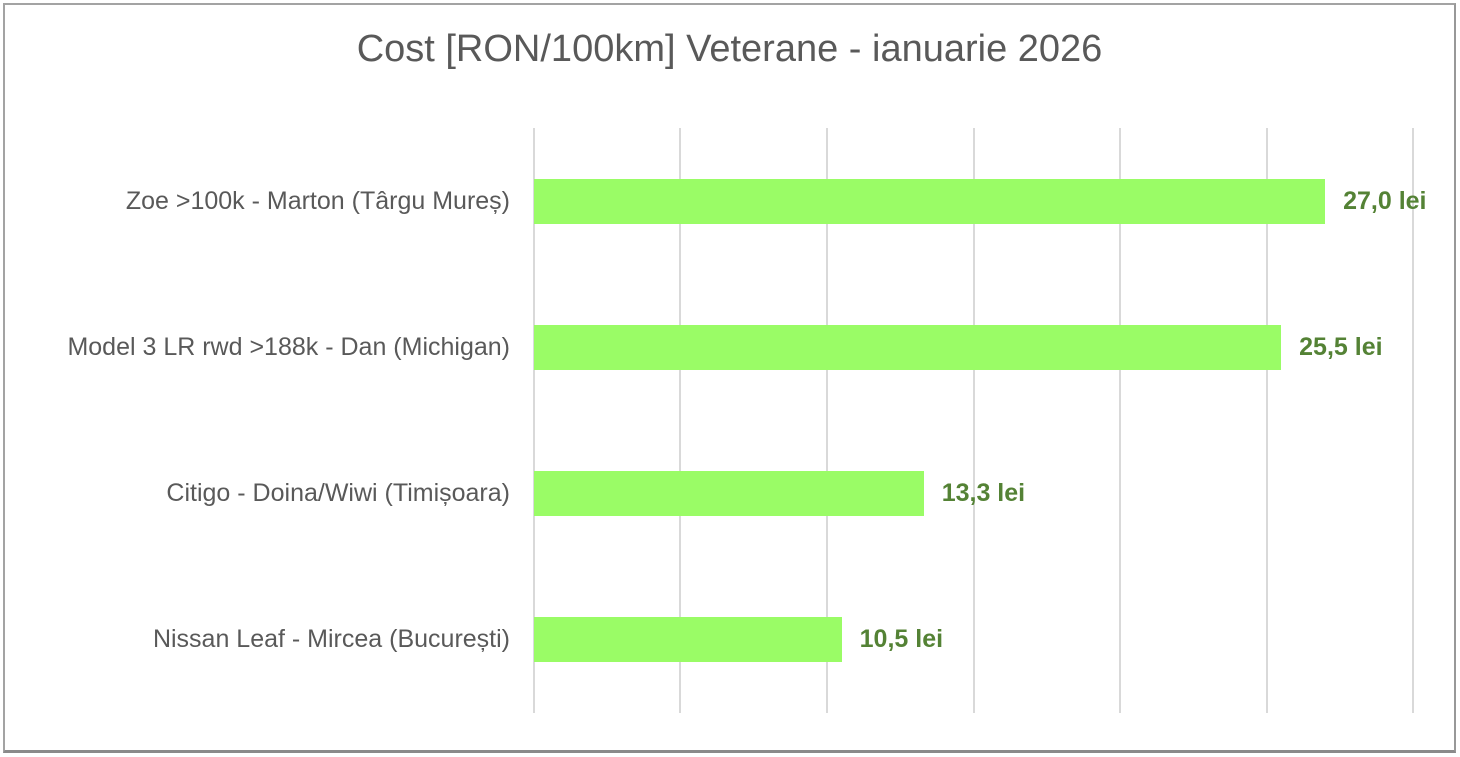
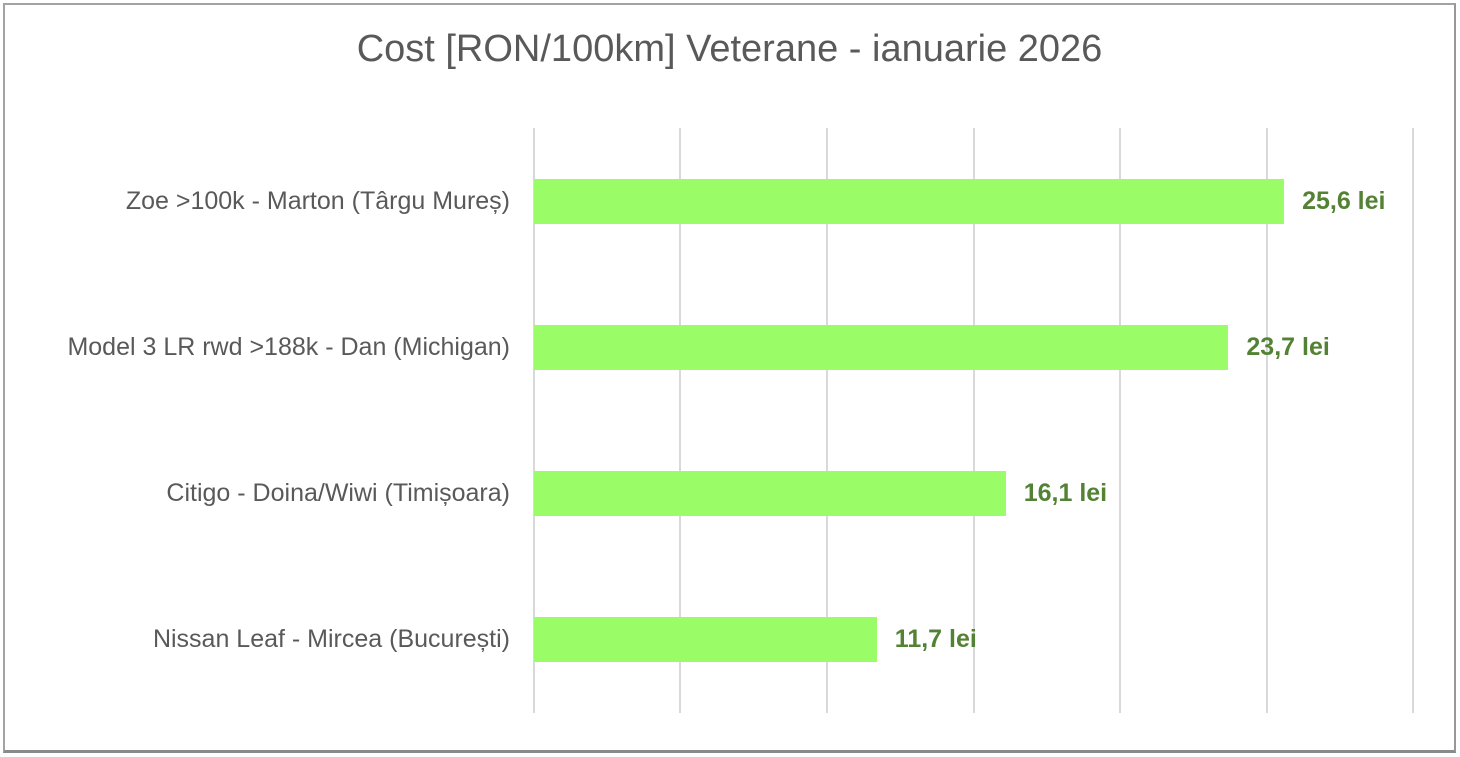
Zoe >100k - Marton (Târgu Mureș): 27,0 -> 25,6
Model 3 LR rwd >188k - Dan (Michigan): 25,5 -> 23,7
Citigo - Doina/Wiwi (Timișoara): 13,3 -> 16,1
Nissan Leaf - Mircea (București): 10,5 -> 11,7
